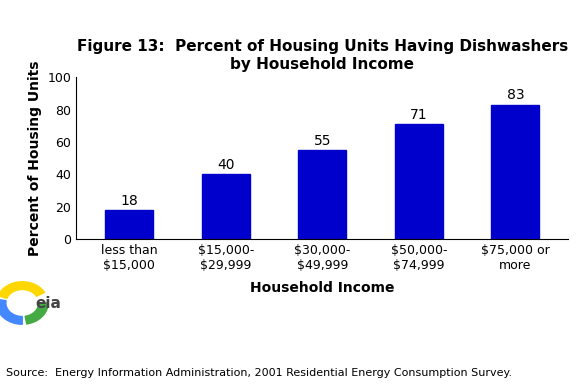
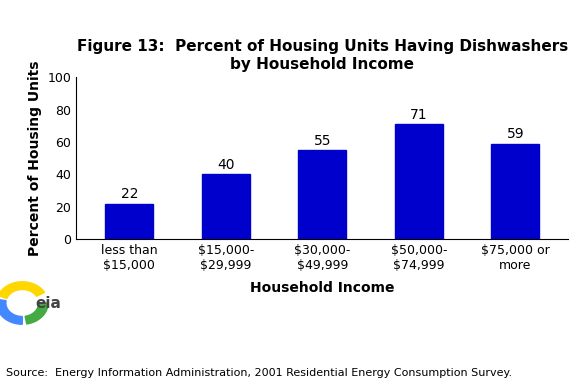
less than $15,000: 18 -> 22
$75,000 or more: 83 -> 59
